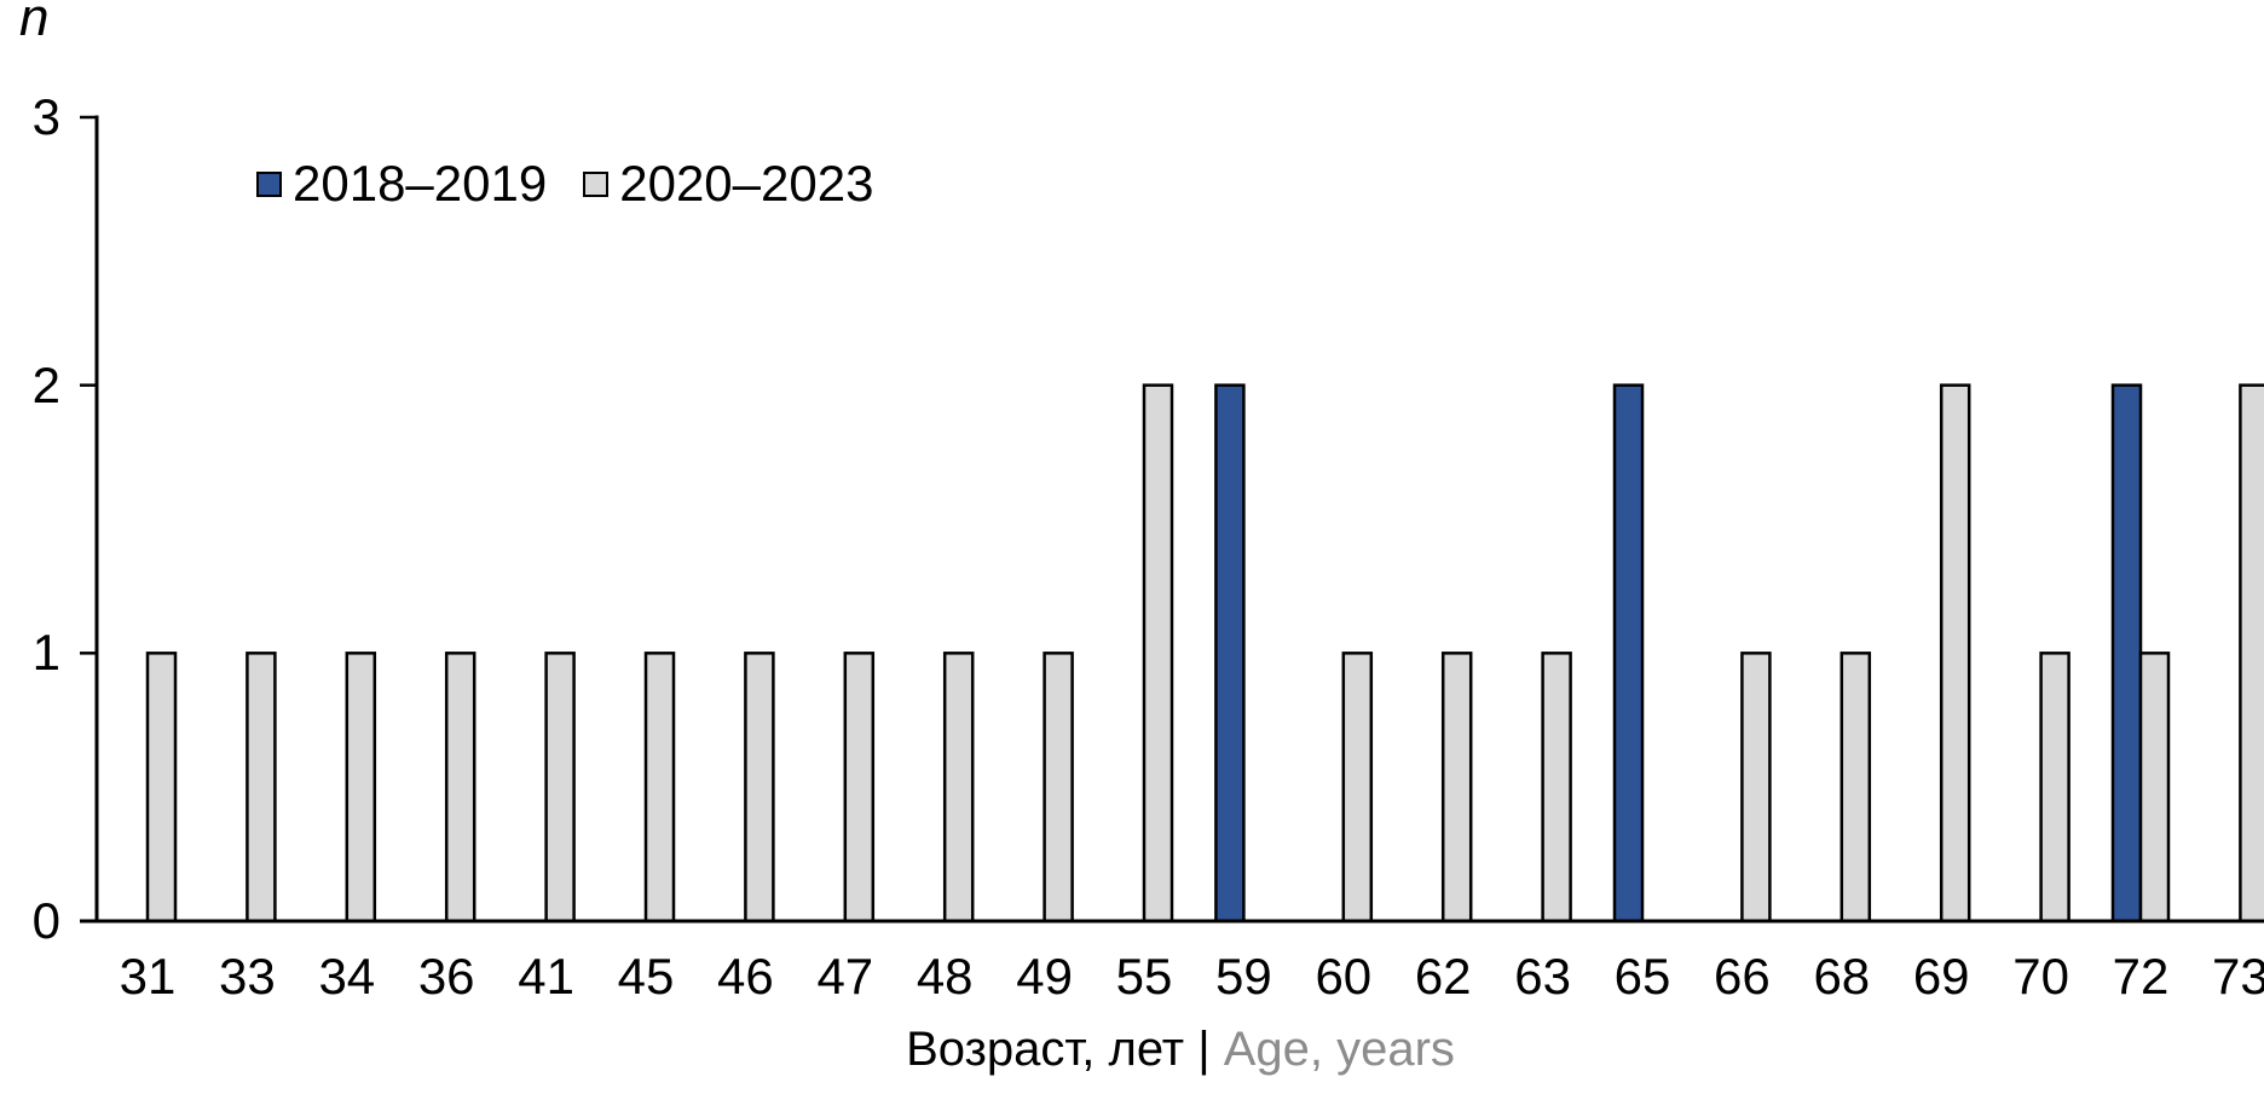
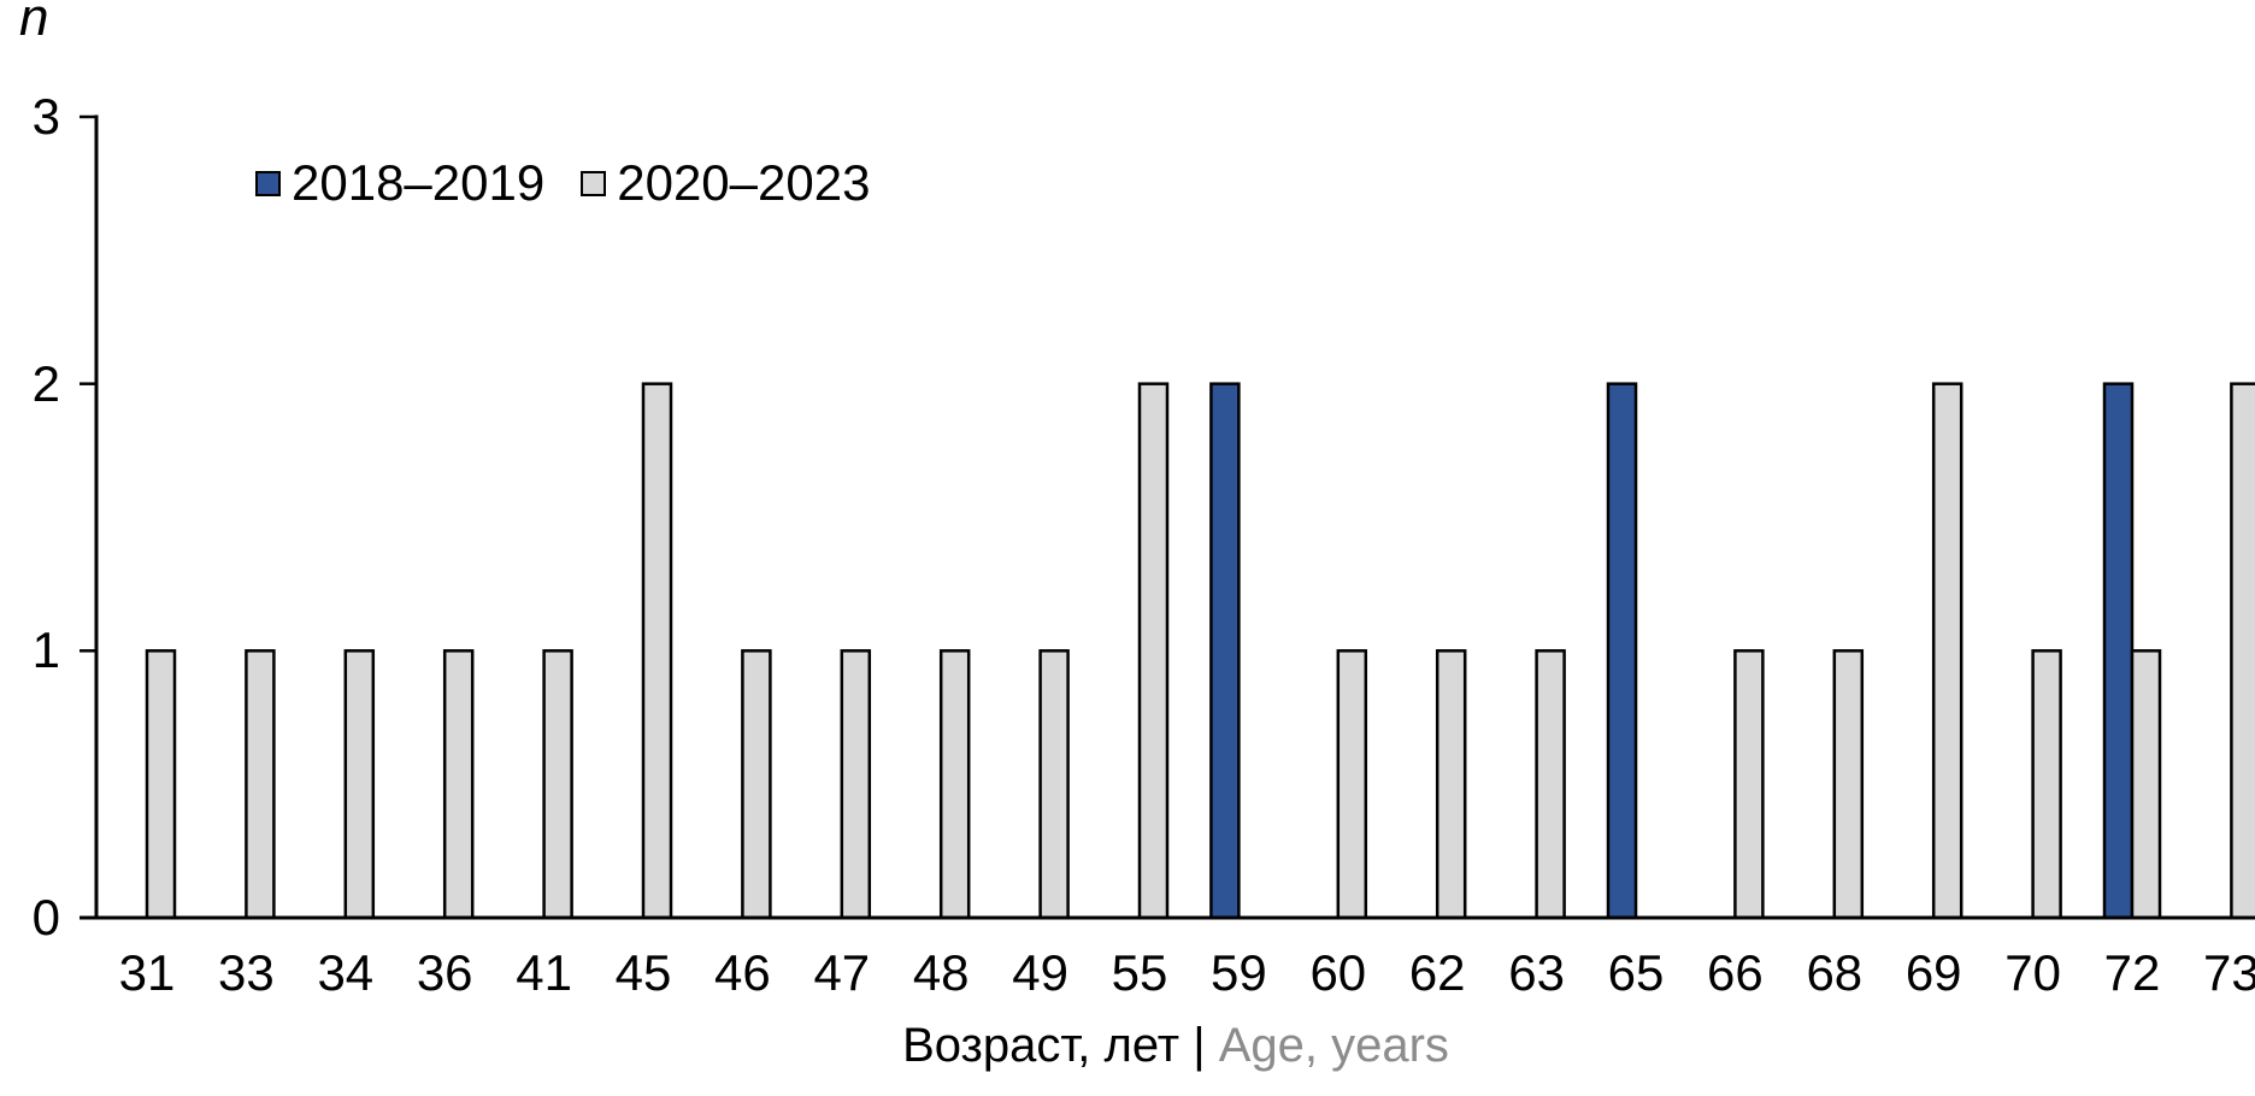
2020–2023/45: 1 -> 2
